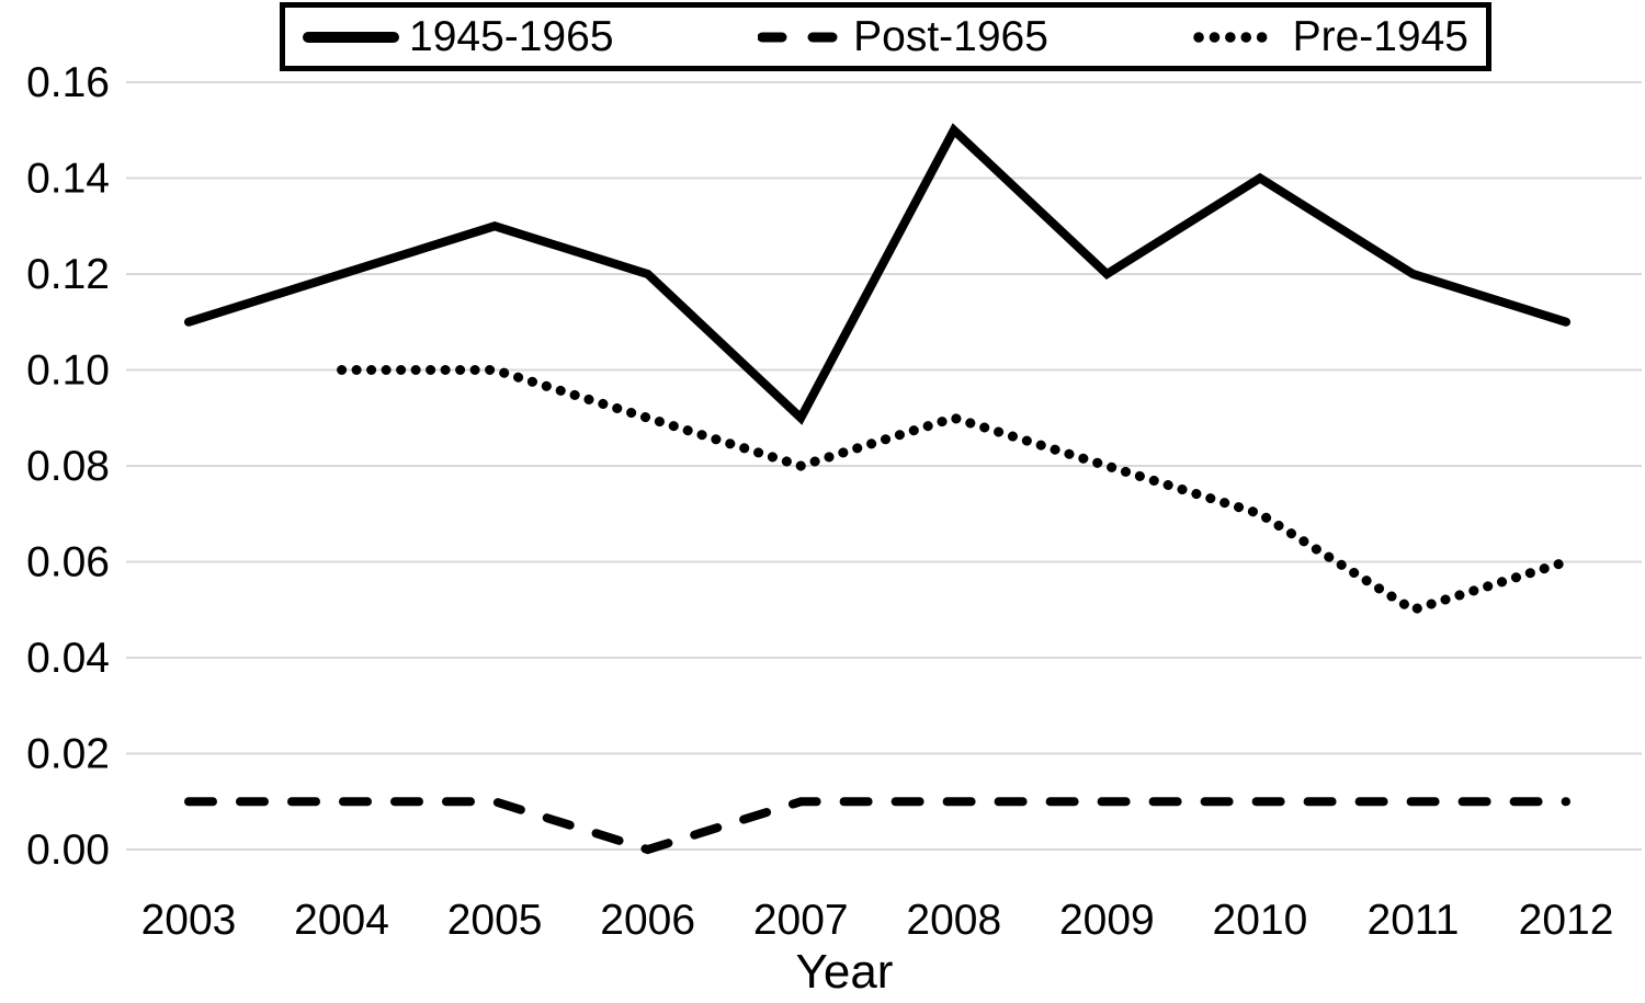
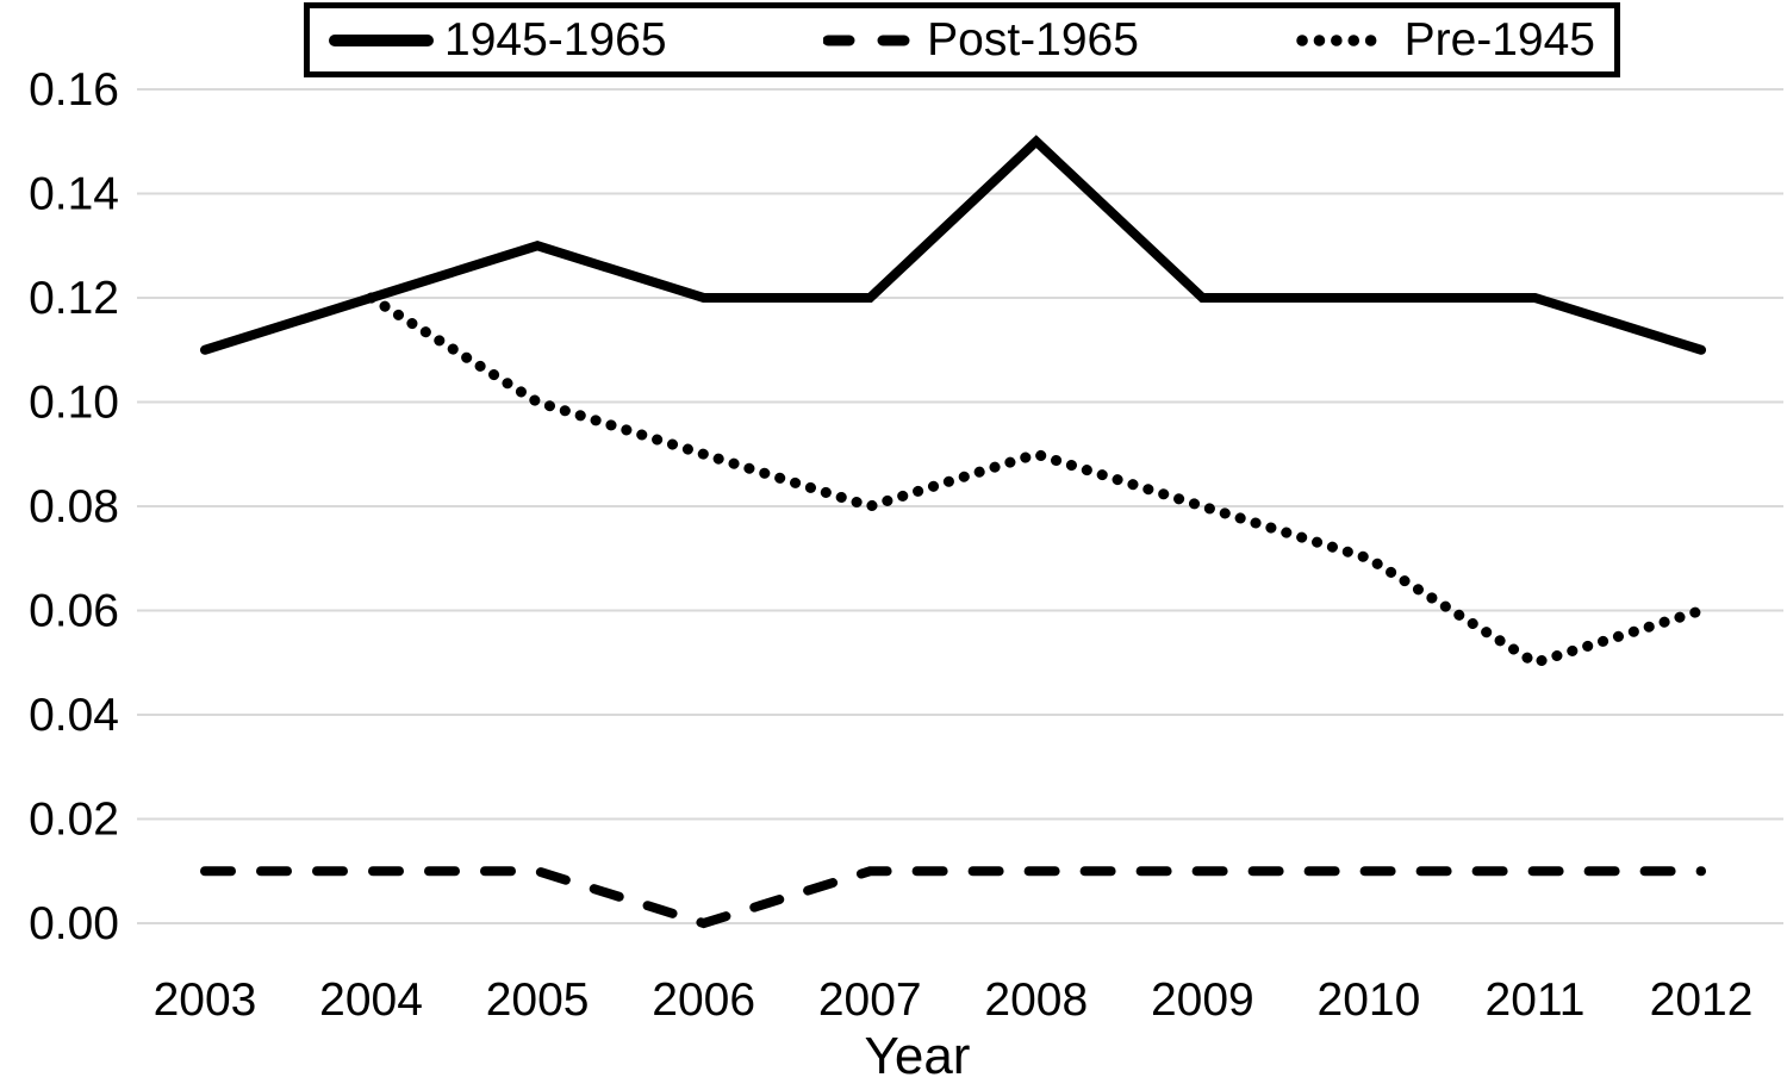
Pre-1945/2004: 0.10 -> 0.12
1945-1965/2007: 0.09 -> 0.12
1945-1965/2010: 0.14 -> 0.12
